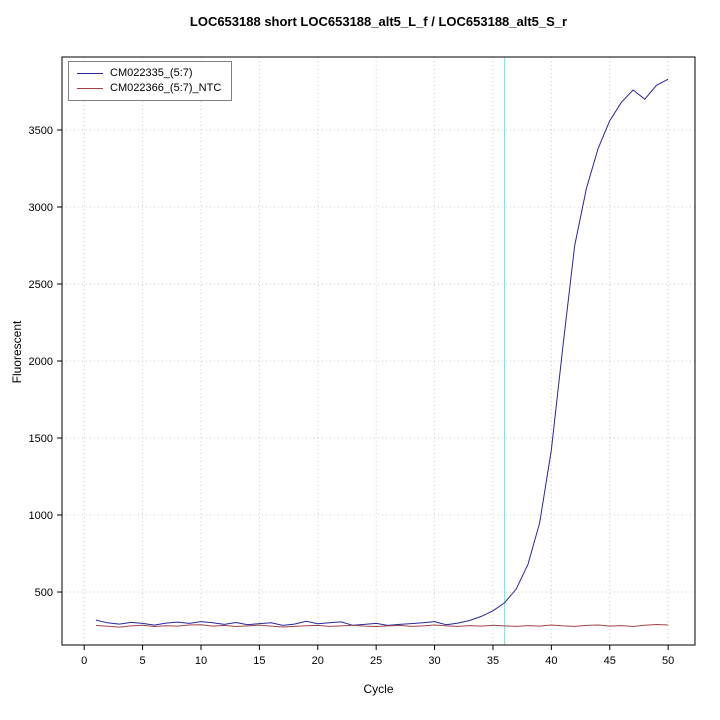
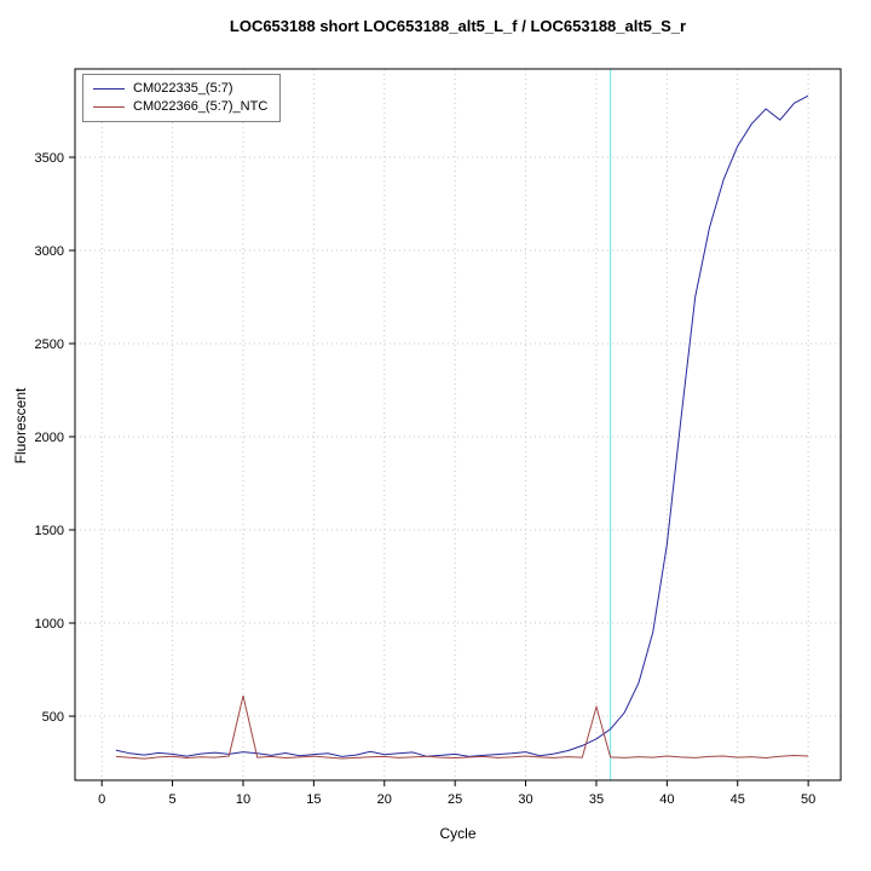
CM022366_(5:7)_NTC/10: 290 -> 610
CM022366_(5:7)_NTC/35: 280 -> 550
